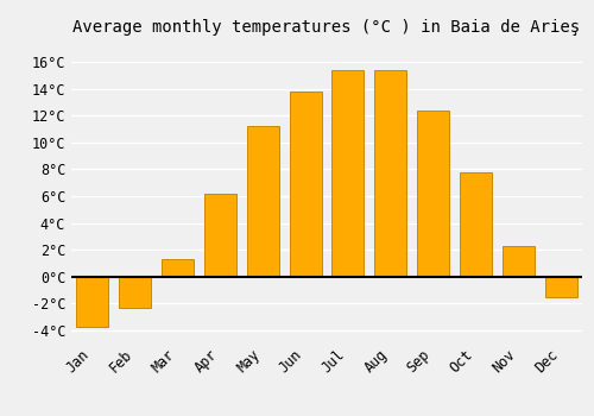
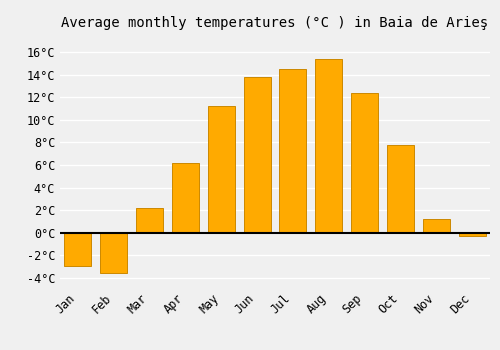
Jan: -3.7°C -> -2.9°C
Feb: -2.3°C -> -3.6°C
Mar: 1.3°C -> 2.2°C
Jul: 15.4°C -> 14.5°C
Nov: 2.3°C -> 1.2°C
Dec: -1.5°C -> -0.3°C
